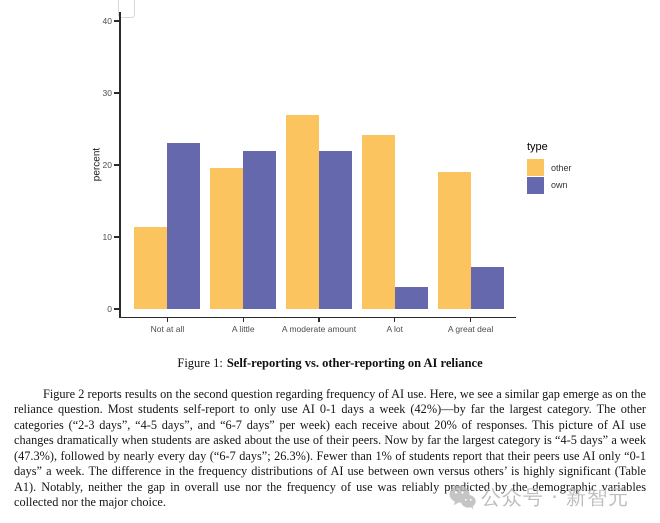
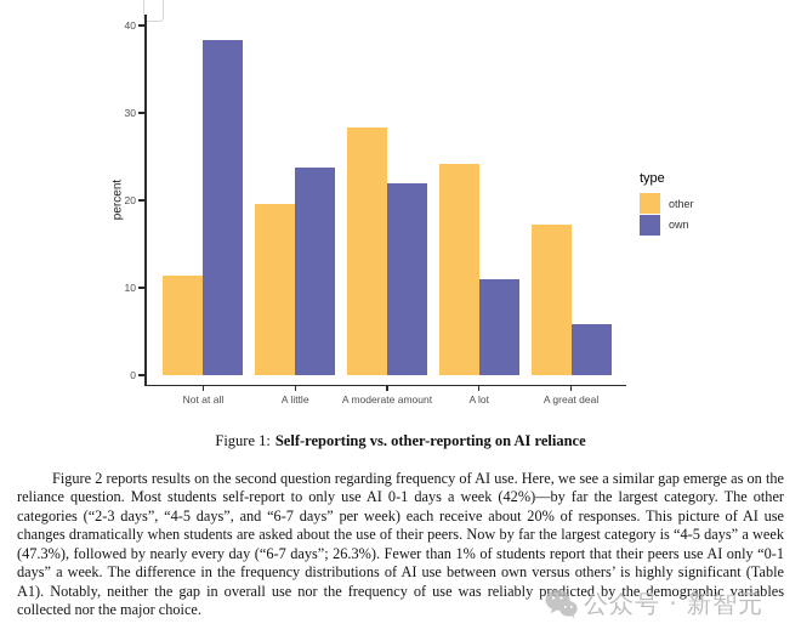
own/Not at all: 23 -> 38
own/A little: 22 -> 24
other/A moderate amount: 27 -> 28
own/A lot: 3 -> 11
other/A great deal: 19 -> 17
